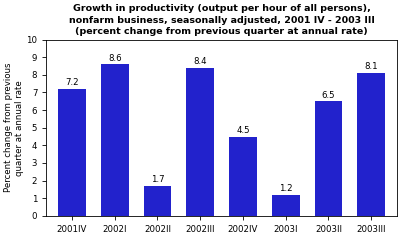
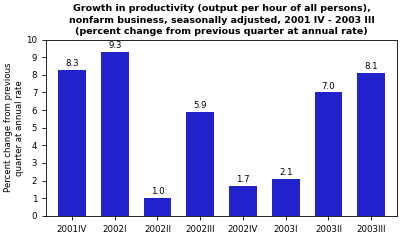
2001IV: 7.2 -> 8.3
2002I: 8.6 -> 9.3
2002II: 1.7 -> 1.0
2002III: 8.4 -> 5.9
2002IV: 4.5 -> 1.7
2003I: 1.2 -> 2.1
2003II: 6.5 -> 7.0
